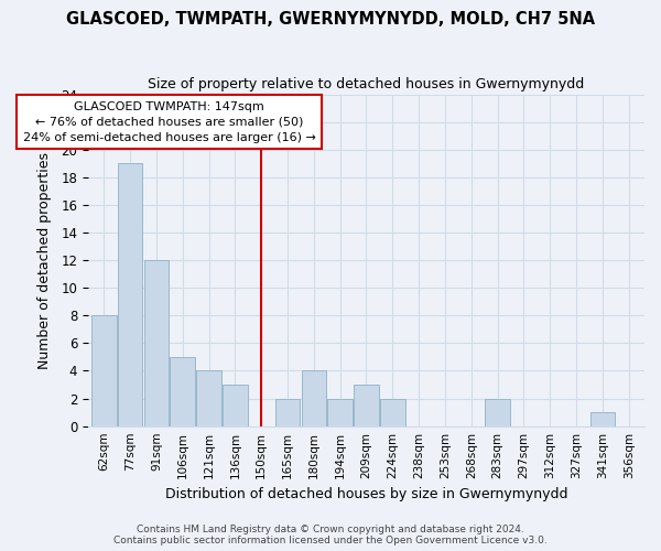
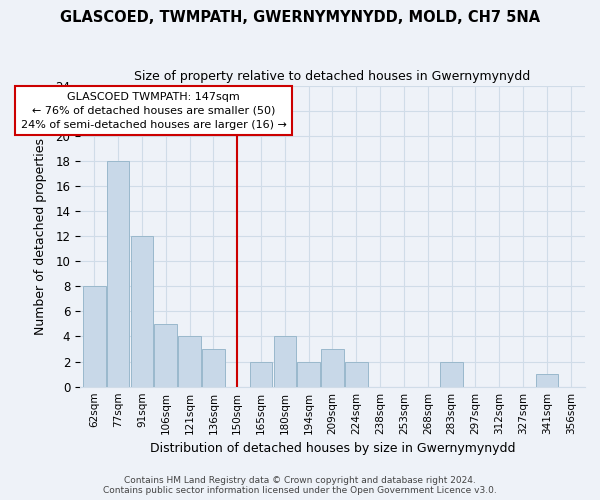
77sqm: 19 -> 18
